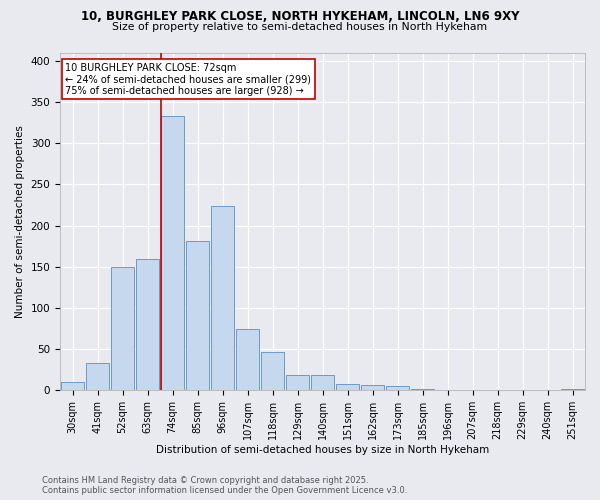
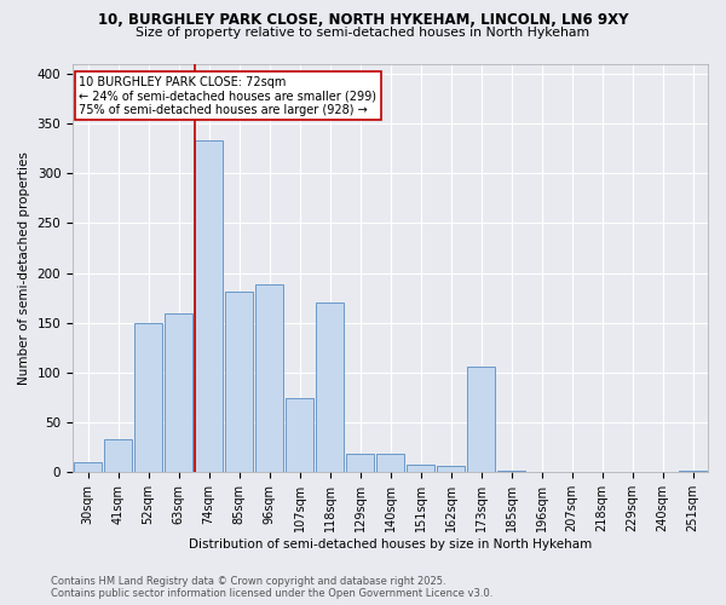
96sqm: 224 -> 188
118sqm: 46 -> 170
173sqm: 5 -> 106
